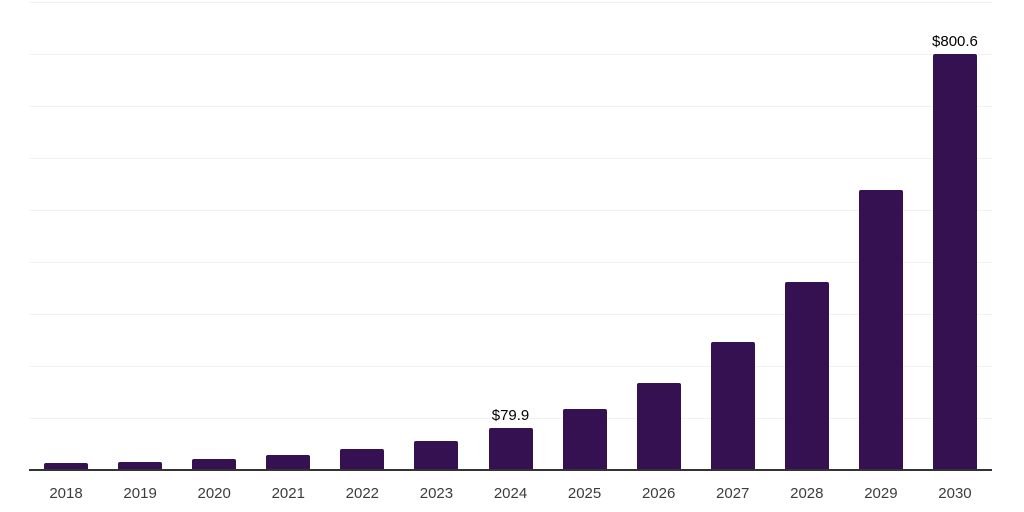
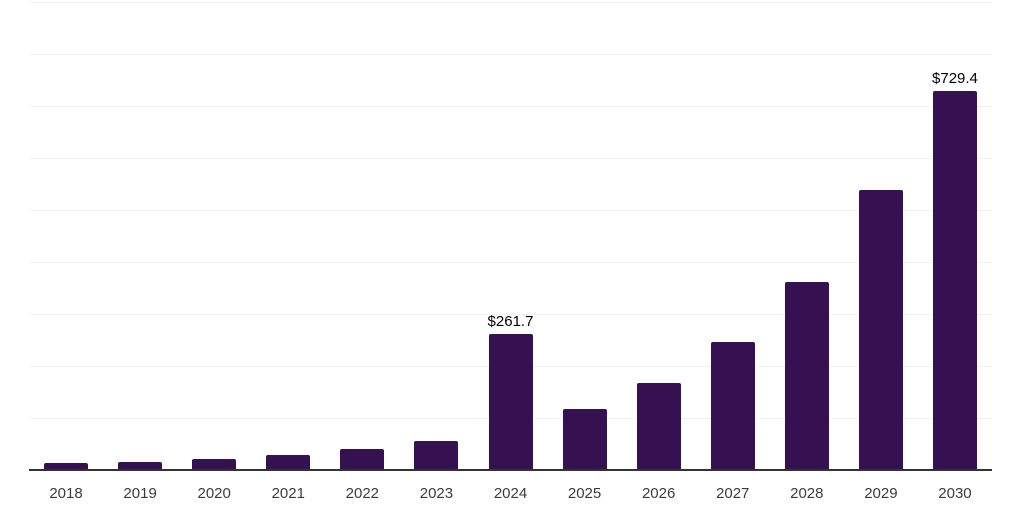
2024: $79.9 -> $261.7
2030: $800.6 -> $729.4
